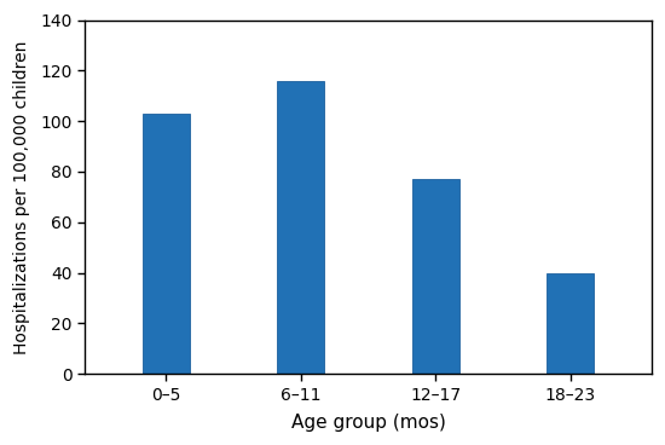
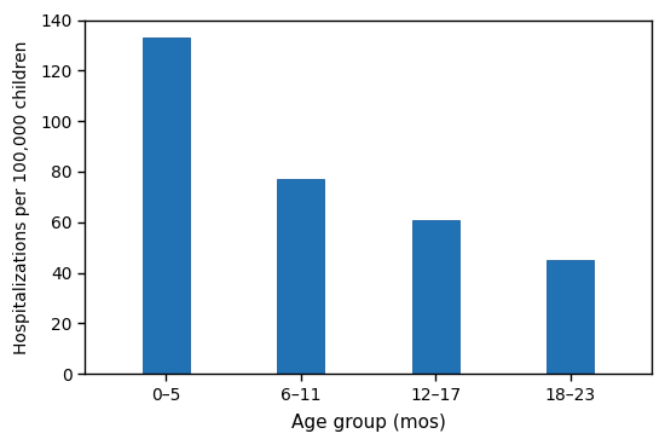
0–5: 103 -> 133
6–11: 116 -> 77
12–17: 77 -> 61
18–23: 40 -> 45
